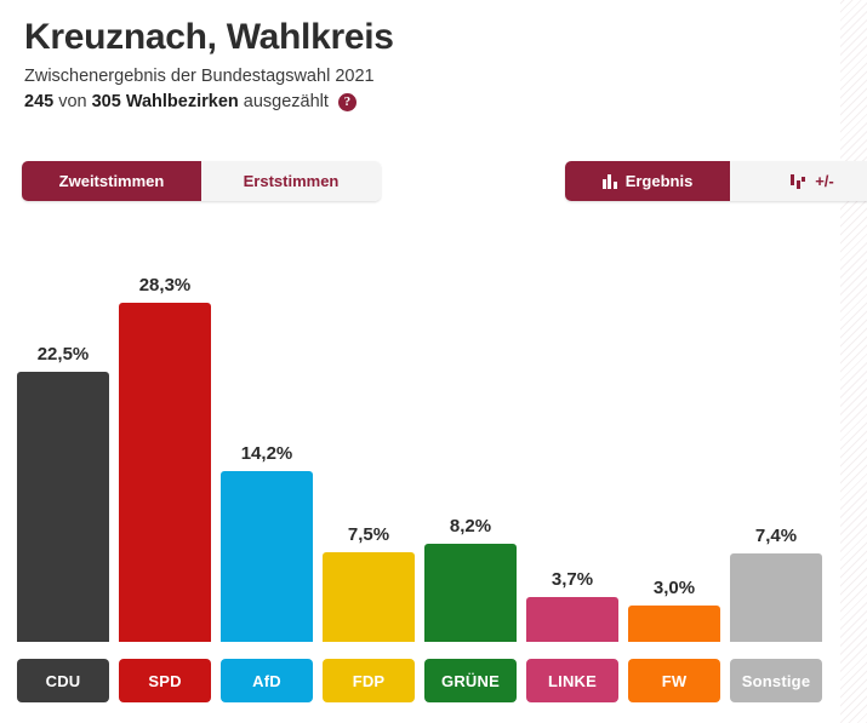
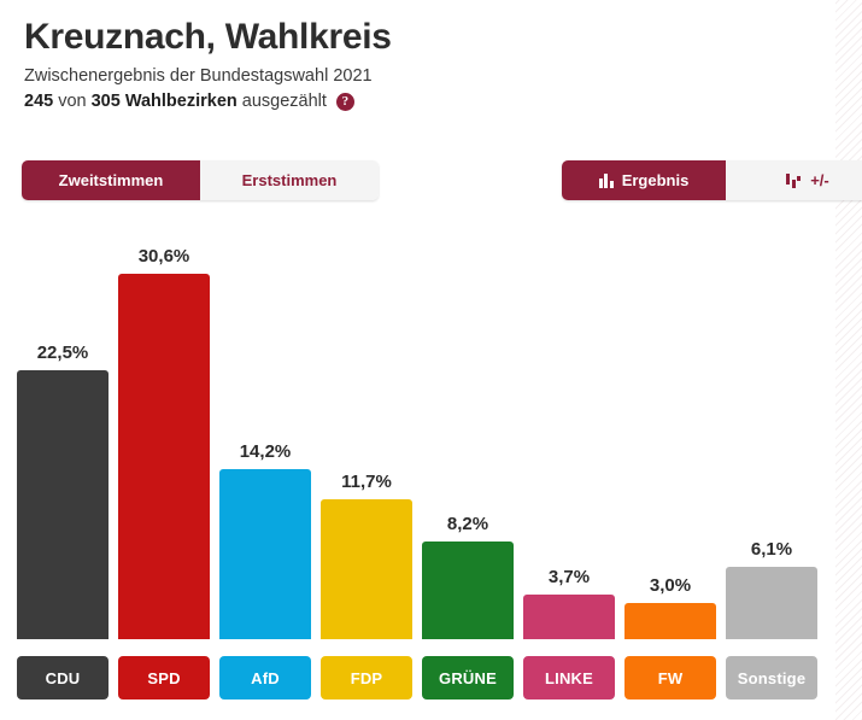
SPD: 28,3% -> 30,6%
FDP: 7,5% -> 11,7%
Sonstige: 7,4% -> 6,1%
